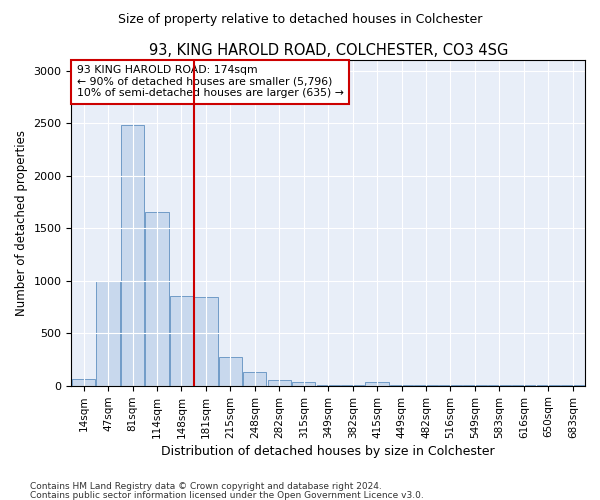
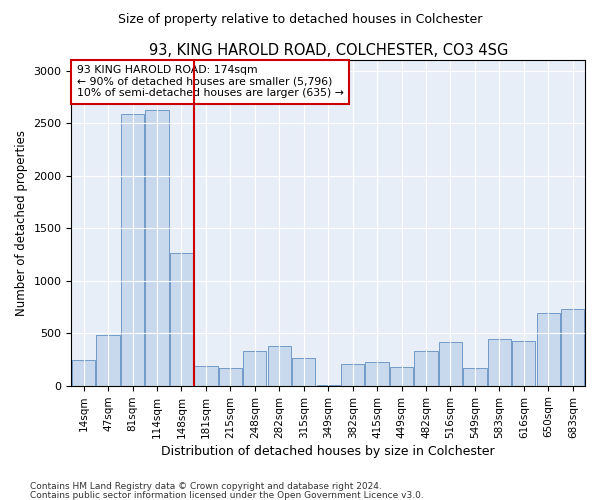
14sqm: 60 -> 240
47sqm: 1000 -> 480
81sqm: 2480 -> 2590
114sqm: 1650 -> 2620
148sqm: 850 -> 1260
181sqm: 840 -> 190
215sqm: 270 -> 170
248sqm: 130 -> 330
282sqm: 60 -> 380
315sqm: 40 -> 260
382sqm: 0 -> 210
415sqm: 40 -> 230
449sqm: 0 -> 180
482sqm: 0 -> 330
516sqm: 0 -> 420
549sqm: 0 -> 170
583sqm: 0 -> 440
616sqm: 0 -> 430
650sqm: 0 -> 690
683sqm: 0 -> 730
